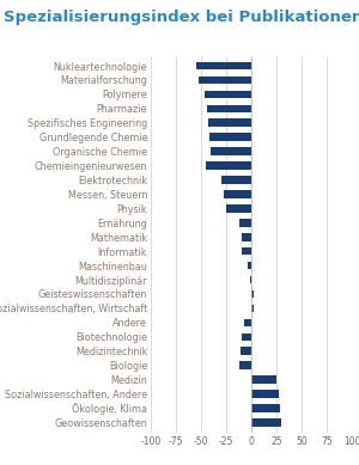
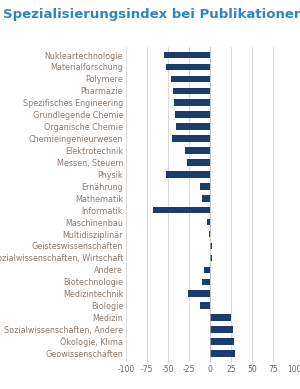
Physik: -25 -> -52
Informatik: -9 -> -68
Medizintechnik: -11 -> -26
